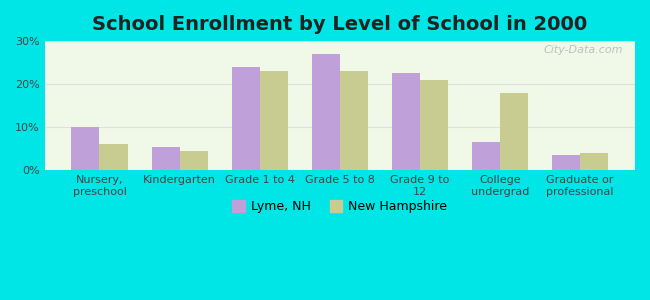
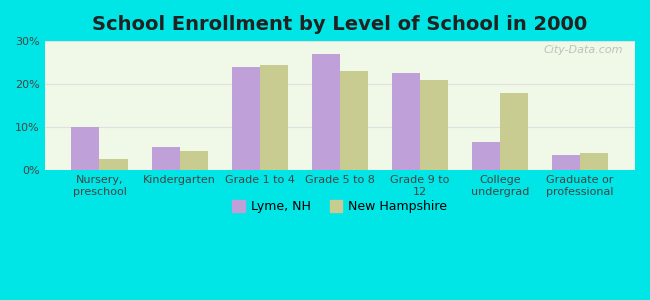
New Hampshire/Nursery, preschool: 6.0% -> 2.5%
New Hampshire/Grade 1 to 4: 23.0% -> 24.5%
